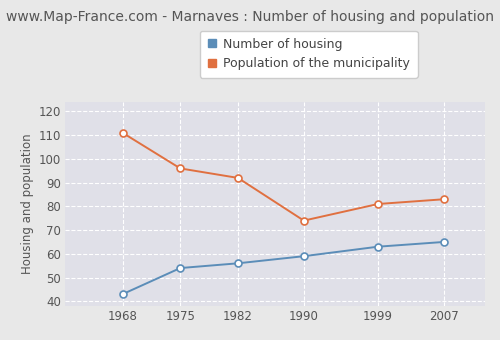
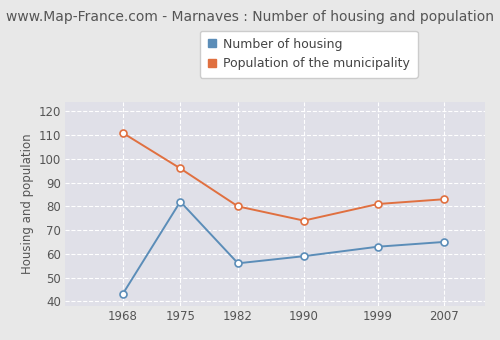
Number of housing/1975: 54 -> 82
Population of the municipality/1982: 92 -> 80
